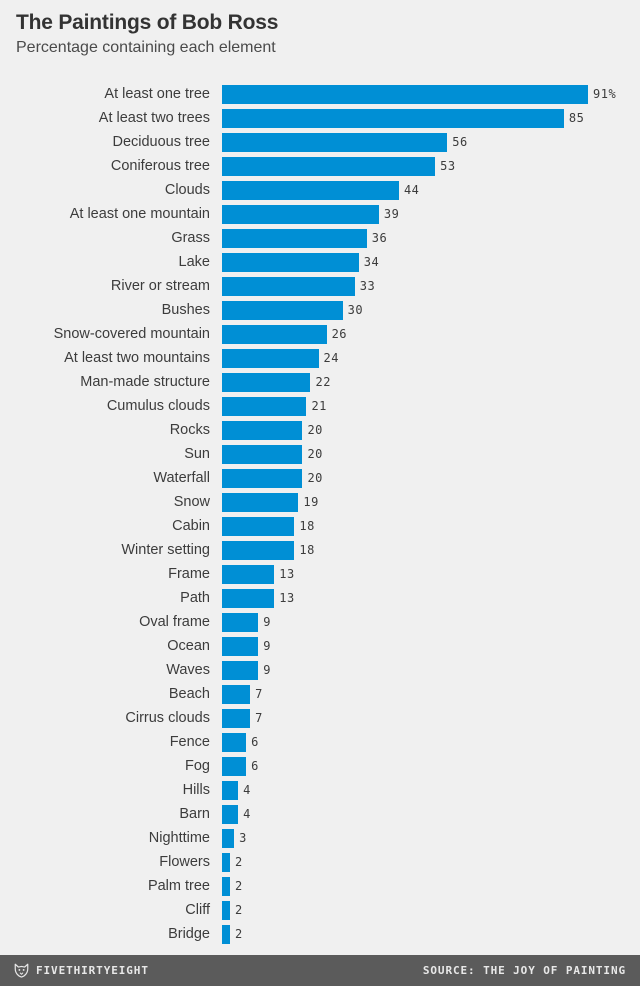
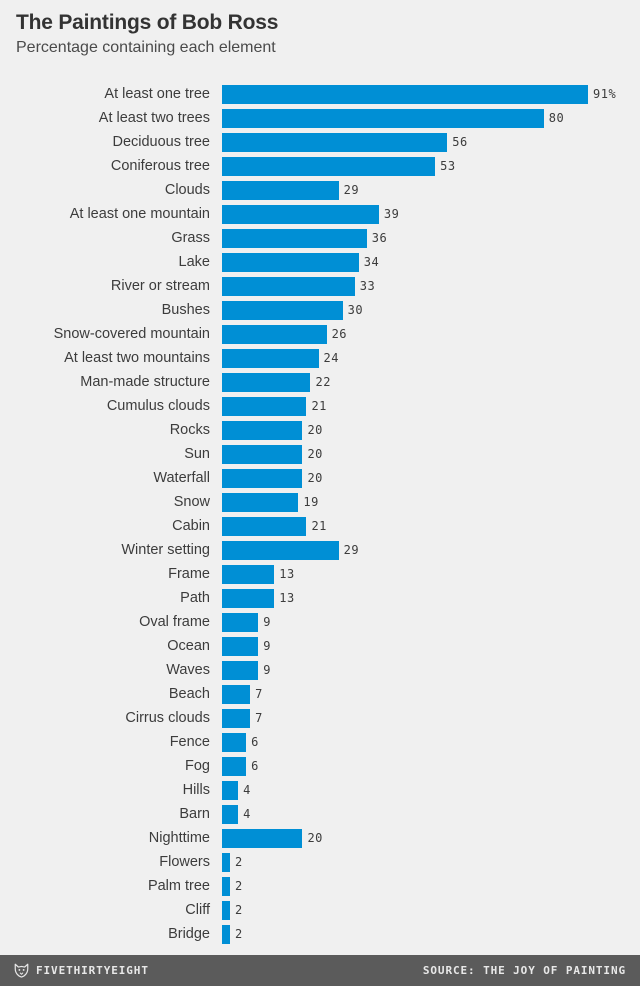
At least two trees: 85 -> 80
Clouds: 44 -> 29
Cabin: 18 -> 21
Winter setting: 18 -> 29
Nighttime: 3 -> 20
